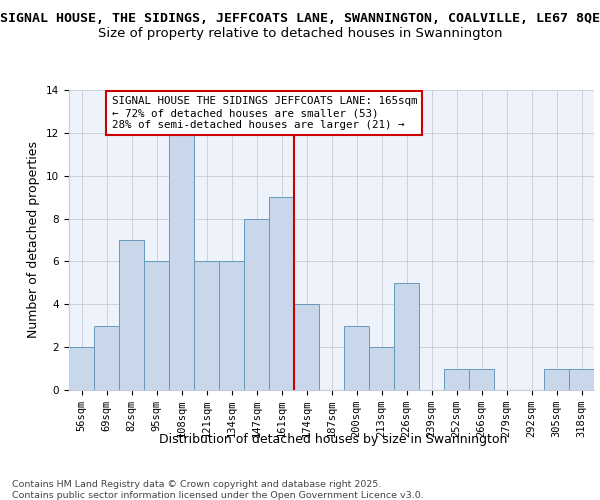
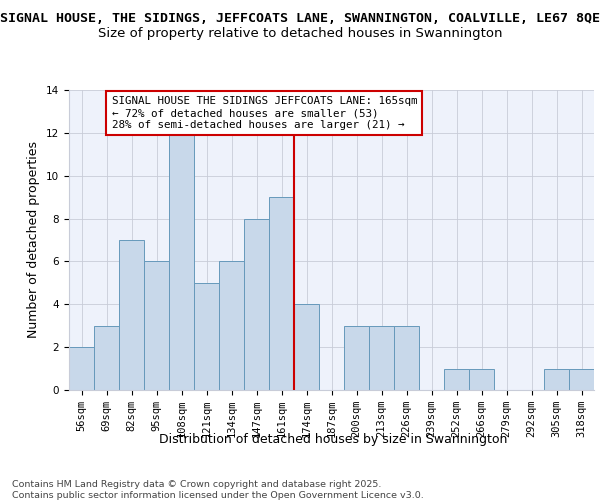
121sqm: 6 -> 5
213sqm: 2 -> 3
226sqm: 5 -> 3
